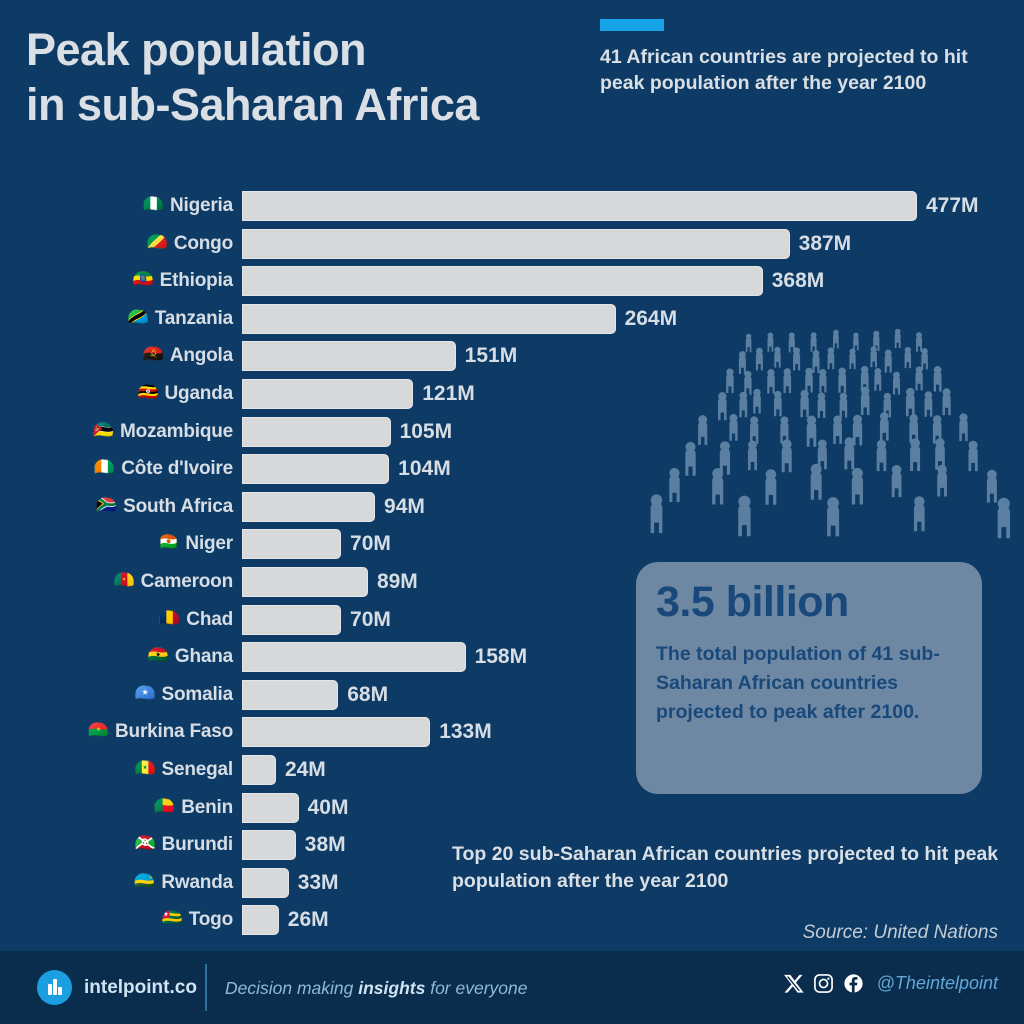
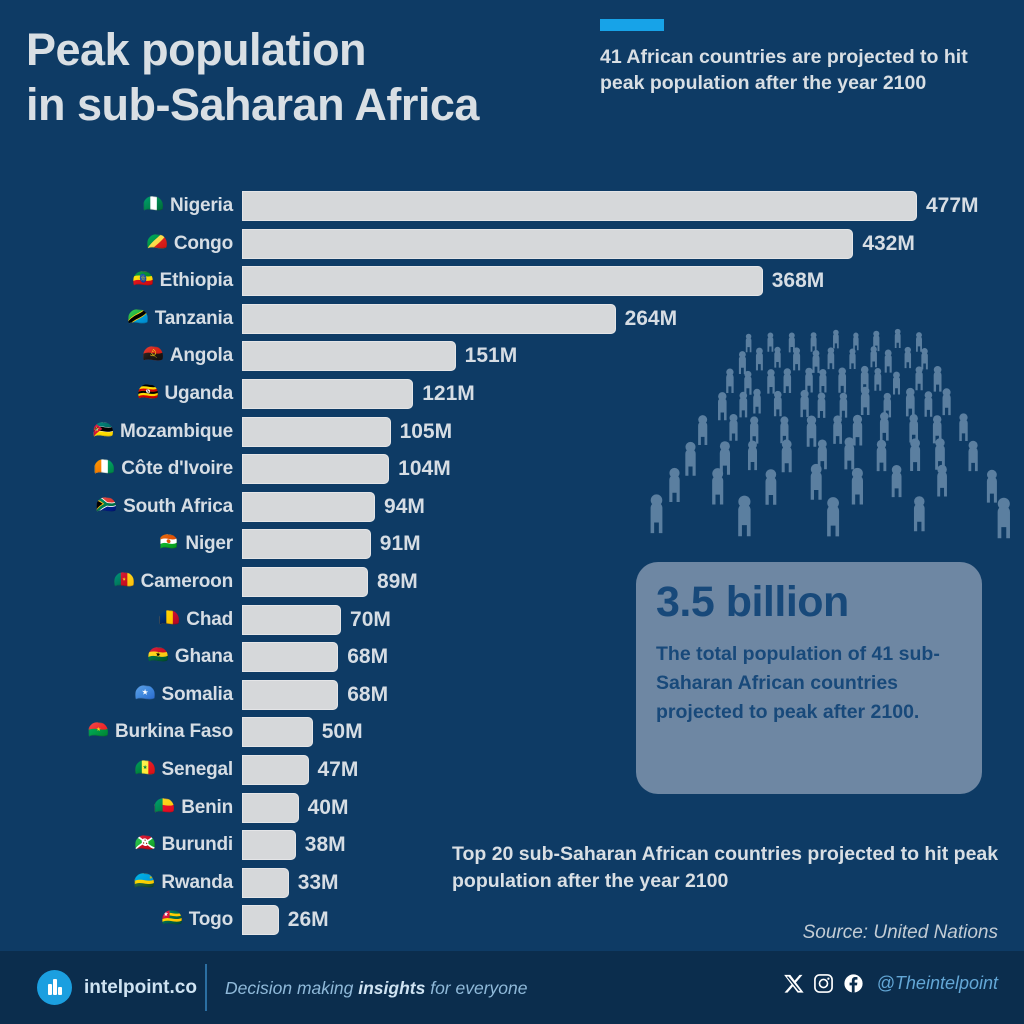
Congo: 387M -> 432M
Niger: 70M -> 91M
Ghana: 158M -> 68M
Burkina Faso: 133M -> 50M
Senegal: 24M -> 47M
